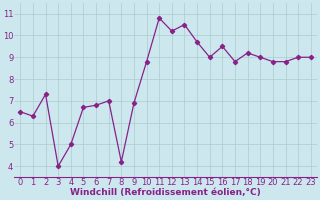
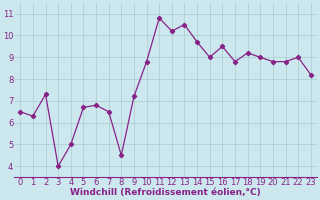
7: 7.0 -> 6.5
8: 4.2 -> 4.5
9: 6.9 -> 7.2
23: 9.0 -> 8.2
